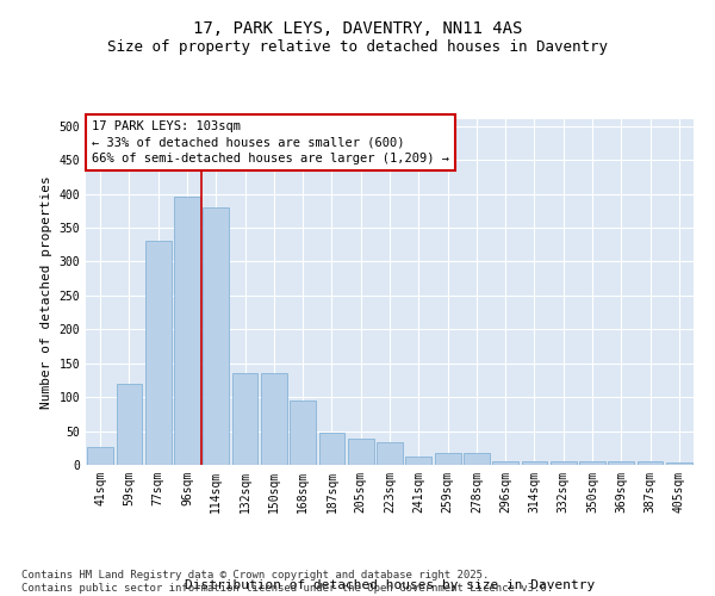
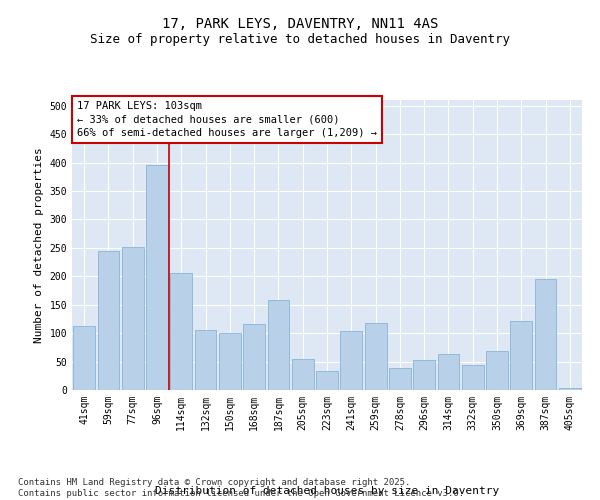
41sqm: 27 -> 112
59sqm: 120 -> 244
77sqm: 330 -> 252
114sqm: 380 -> 206
132sqm: 135 -> 106
150sqm: 135 -> 100
168sqm: 95 -> 116
187sqm: 47 -> 158
205sqm: 38 -> 54
241sqm: 13 -> 104
259sqm: 18 -> 118
278sqm: 18 -> 38
296sqm: 5 -> 52
314sqm: 5 -> 64
332sqm: 5 -> 44
350sqm: 5 -> 68
369sqm: 5 -> 122
387sqm: 5 -> 196
